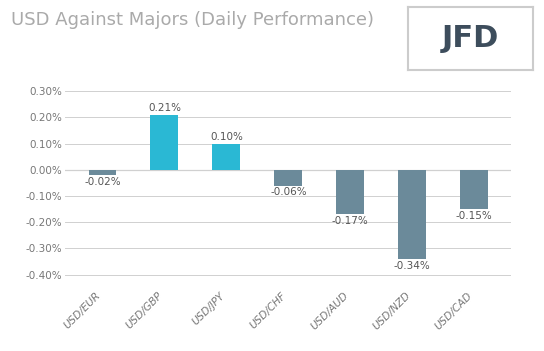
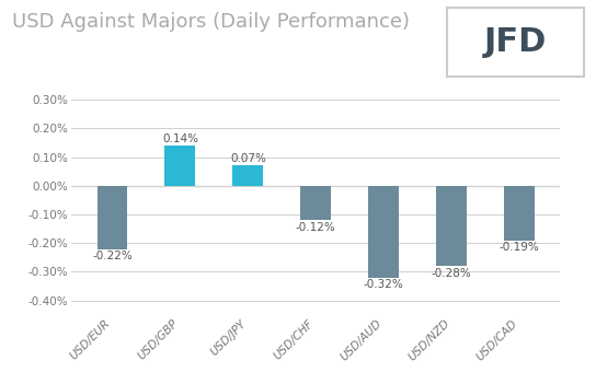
USD/EUR: -0.02% -> -0.22%
USD/GBP: 0.21% -> 0.14%
USD/JPY: 0.10% -> 0.07%
USD/CHF: -0.06% -> -0.12%
USD/AUD: -0.17% -> -0.32%
USD/NZD: -0.34% -> -0.28%
USD/CAD: -0.15% -> -0.19%
